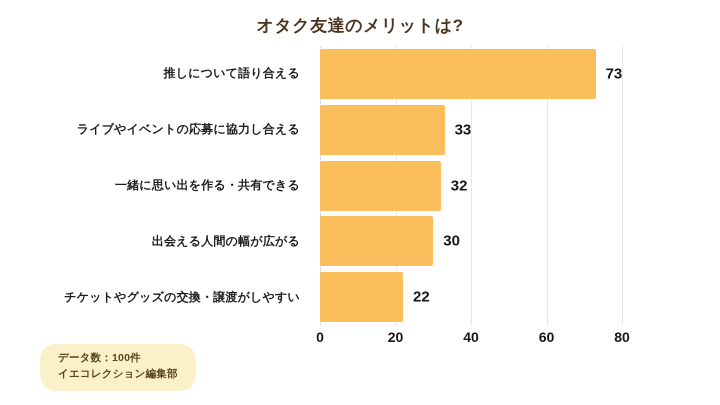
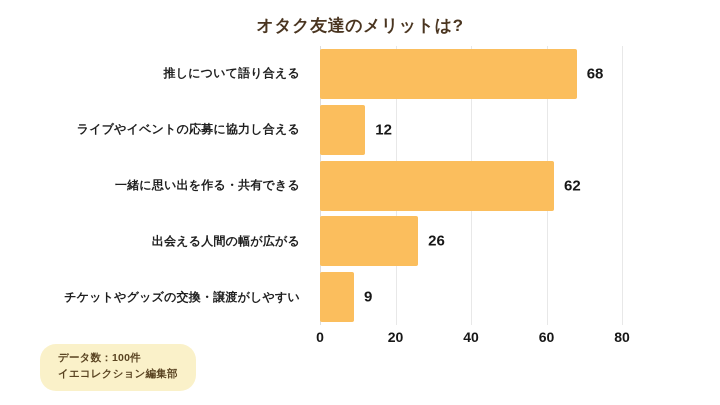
推しについて語り合える: 73 -> 68
ライブやイベントの応募に協力し合える: 33 -> 12
一緒に思い出を作る・共有できる: 32 -> 62
出会える人間の幅が広がる: 30 -> 26
チケットやグッズの交換・譲渡がしやすい: 22 -> 9
